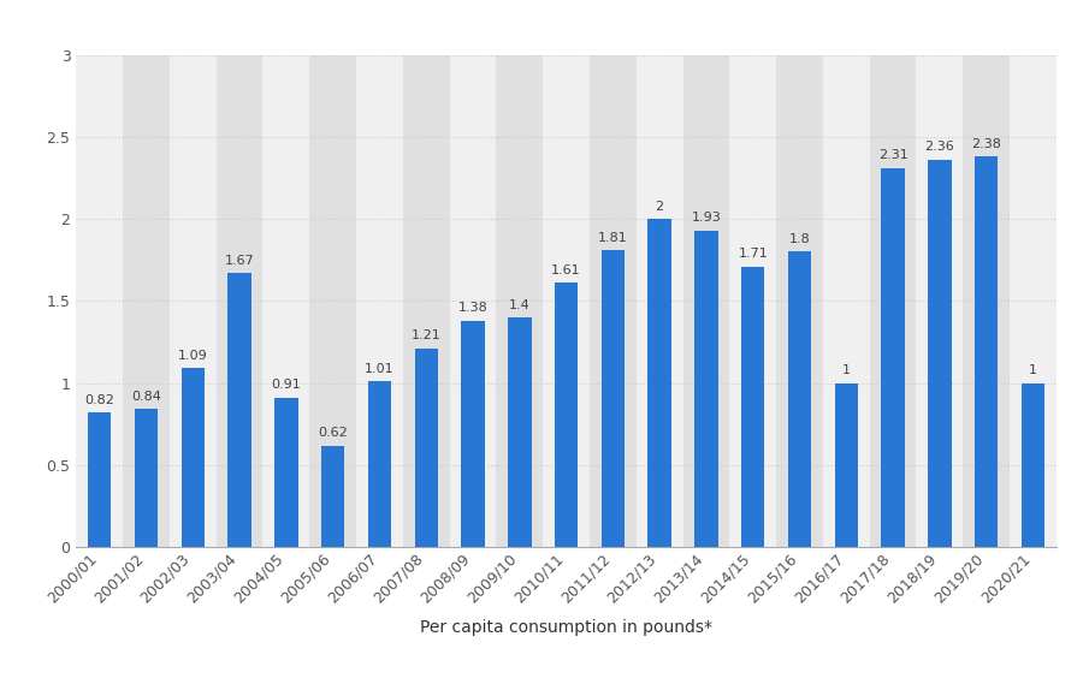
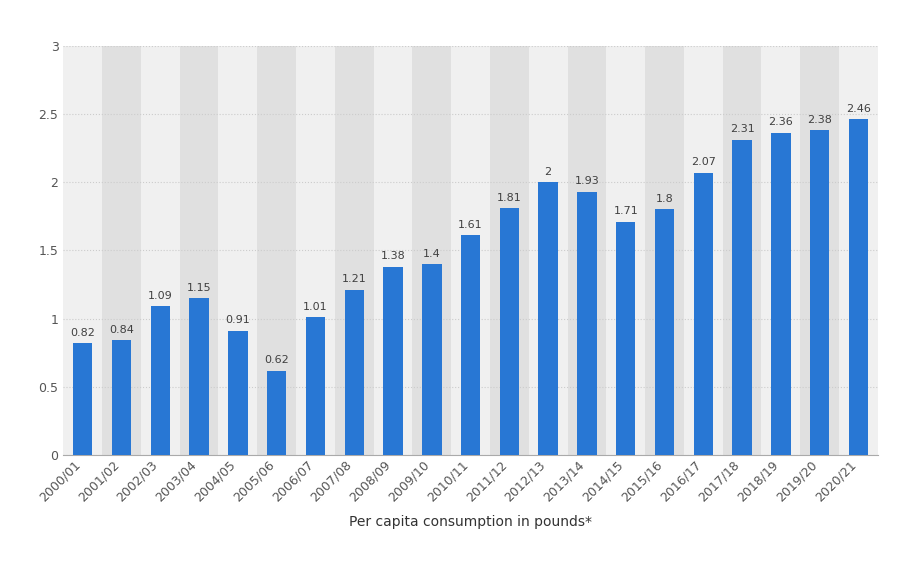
2003/04: 1.67 -> 1.15
2016/17: 1 -> 2.07
2020/21: 1 -> 2.46
